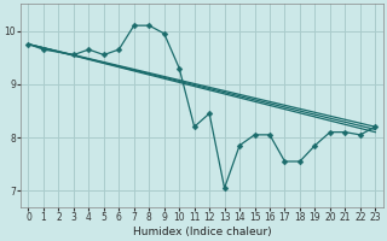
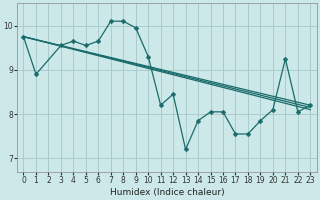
1: 9.65 -> 8.90
13: 7.05 -> 7.20
21: 8.10 -> 9.25
